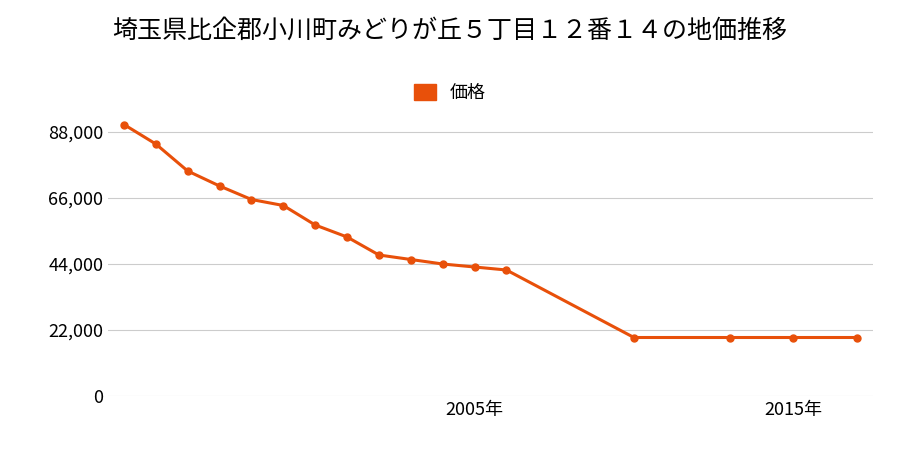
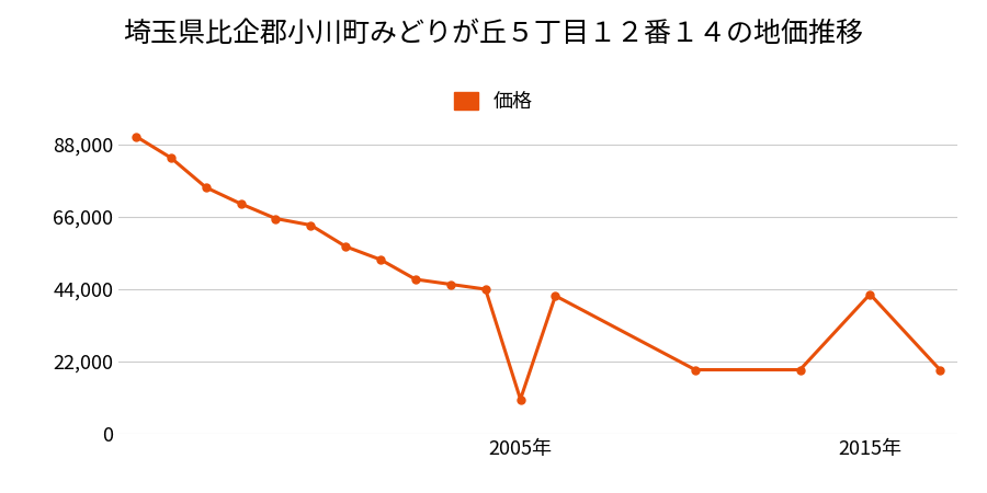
2005年: 43,000 -> 10,500
2015年: 19,500 -> 42,500
